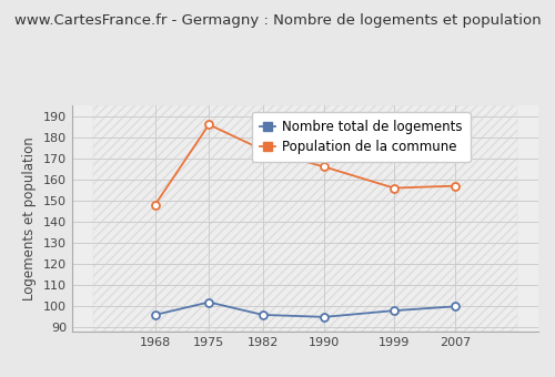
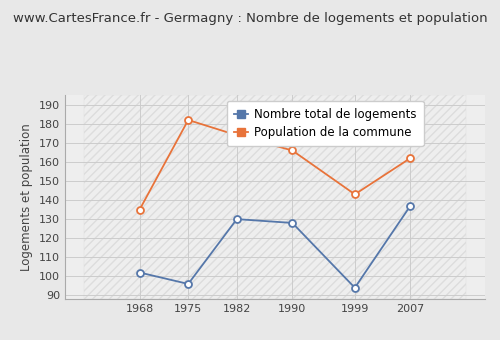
Nombre total de logements/1968: 96 -> 102
Population de la commune/1968: 148 -> 135
Nombre total de logements/1975: 102 -> 96
Population de la commune/1975: 186 -> 182
Nombre total de logements/1982: 96 -> 130
Nombre total de logements/1990: 95 -> 128
Nombre total de logements/1999: 98 -> 94
Population de la commune/1999: 156 -> 143
Nombre total de logements/2007: 100 -> 137
Population de la commune/2007: 157 -> 162
